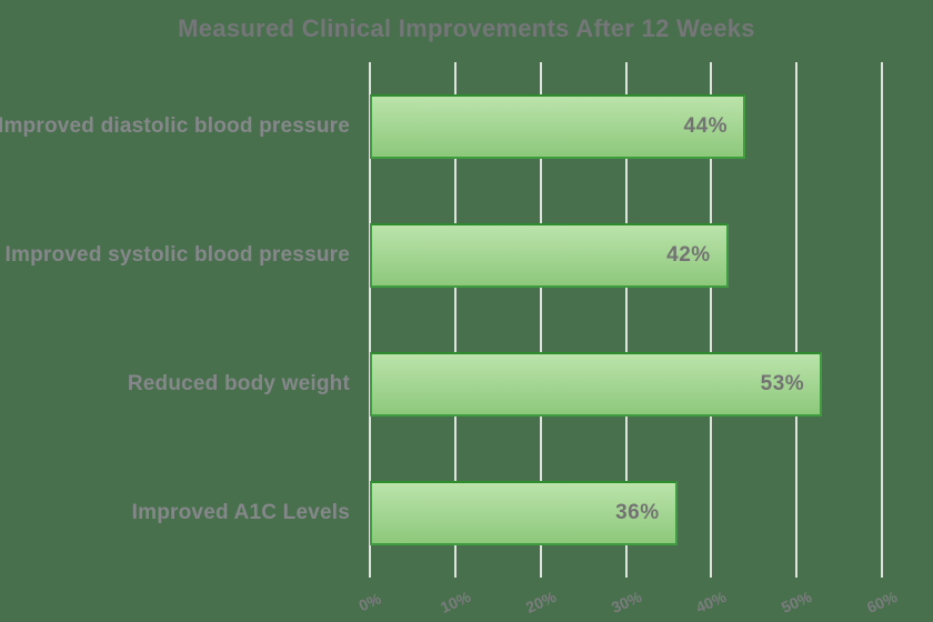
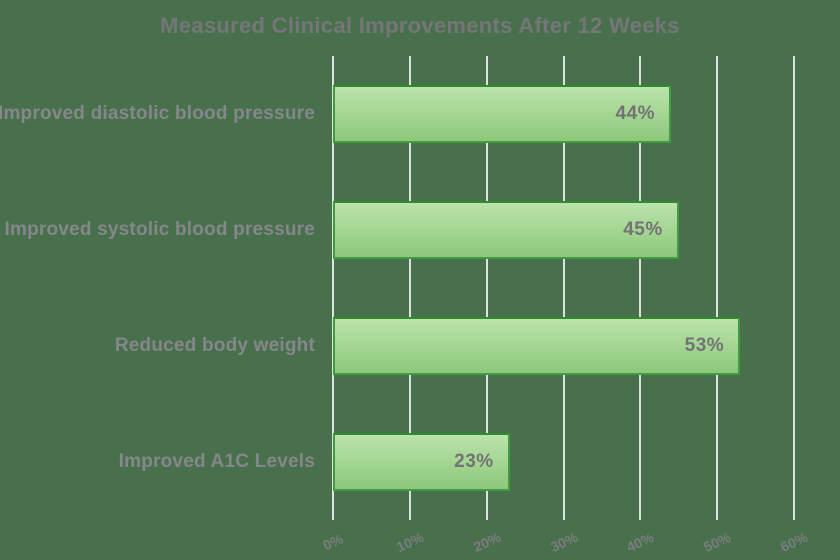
Improved systolic blood pressure: 42% -> 45%
Improved A1C Levels: 36% -> 23%
